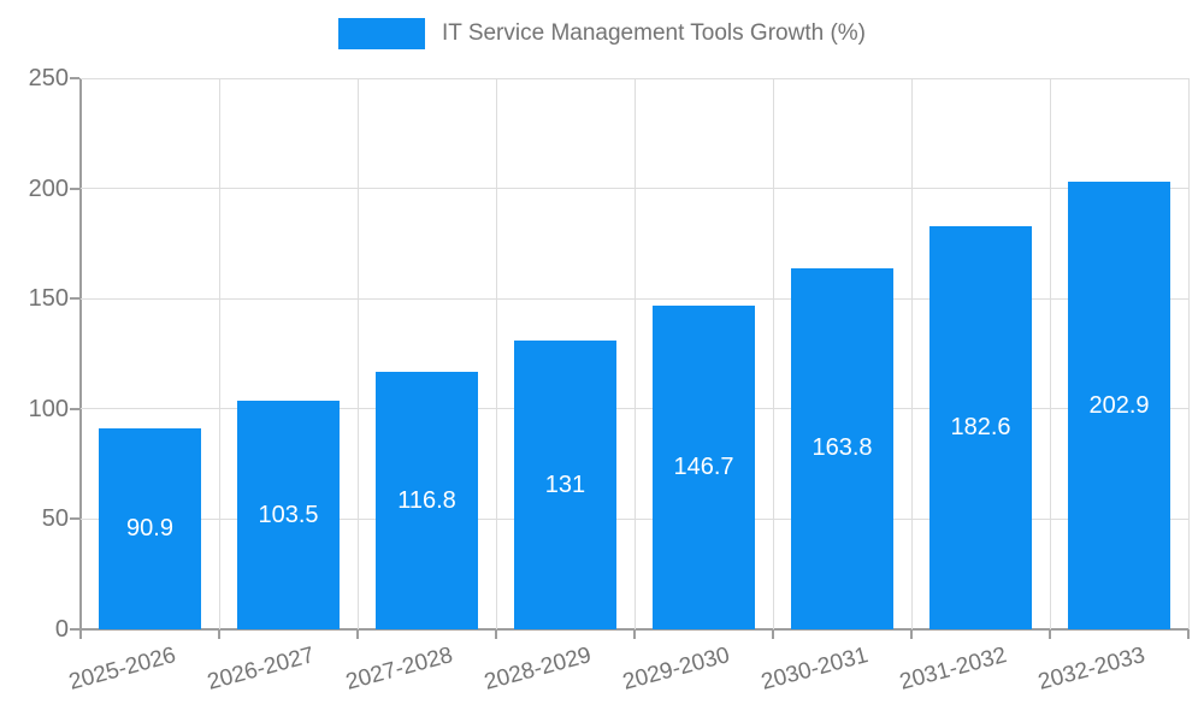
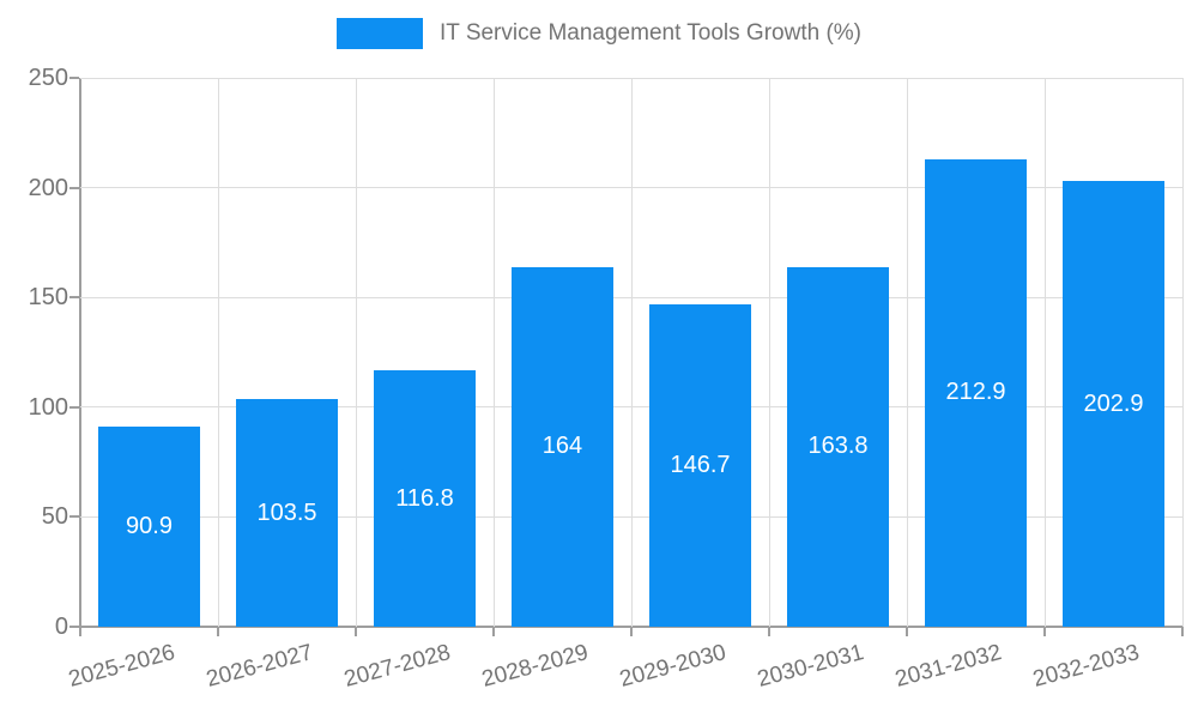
2028-2029: 131 -> 164
2031-2032: 182.6 -> 212.9
